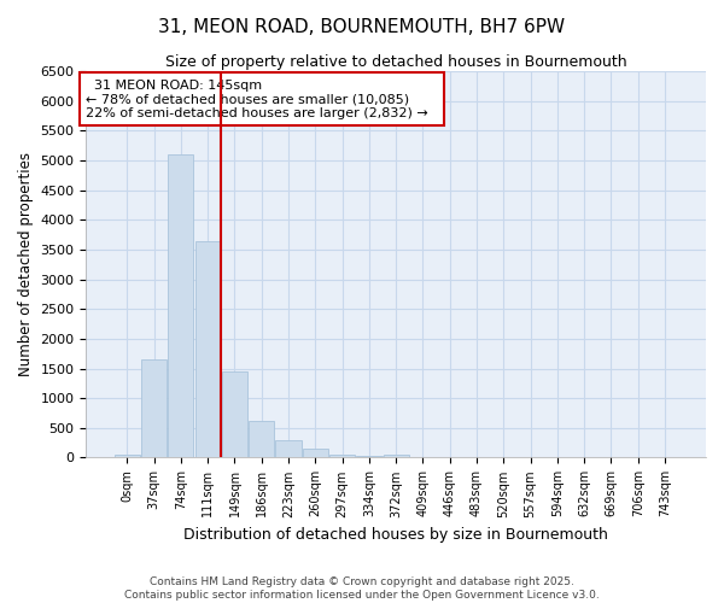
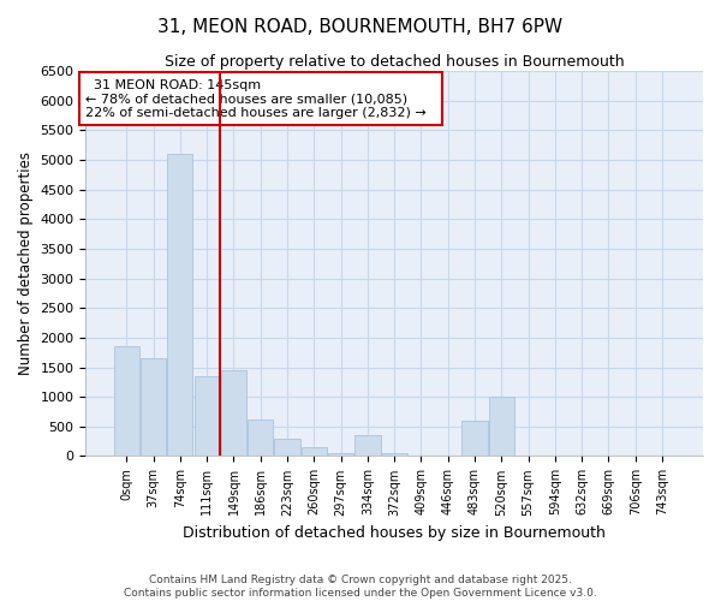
0sqm: 50 -> 1850
111sqm: 3650 -> 1350
334sqm: 30 -> 350
483sqm: 0 -> 600
520sqm: 0 -> 1000
